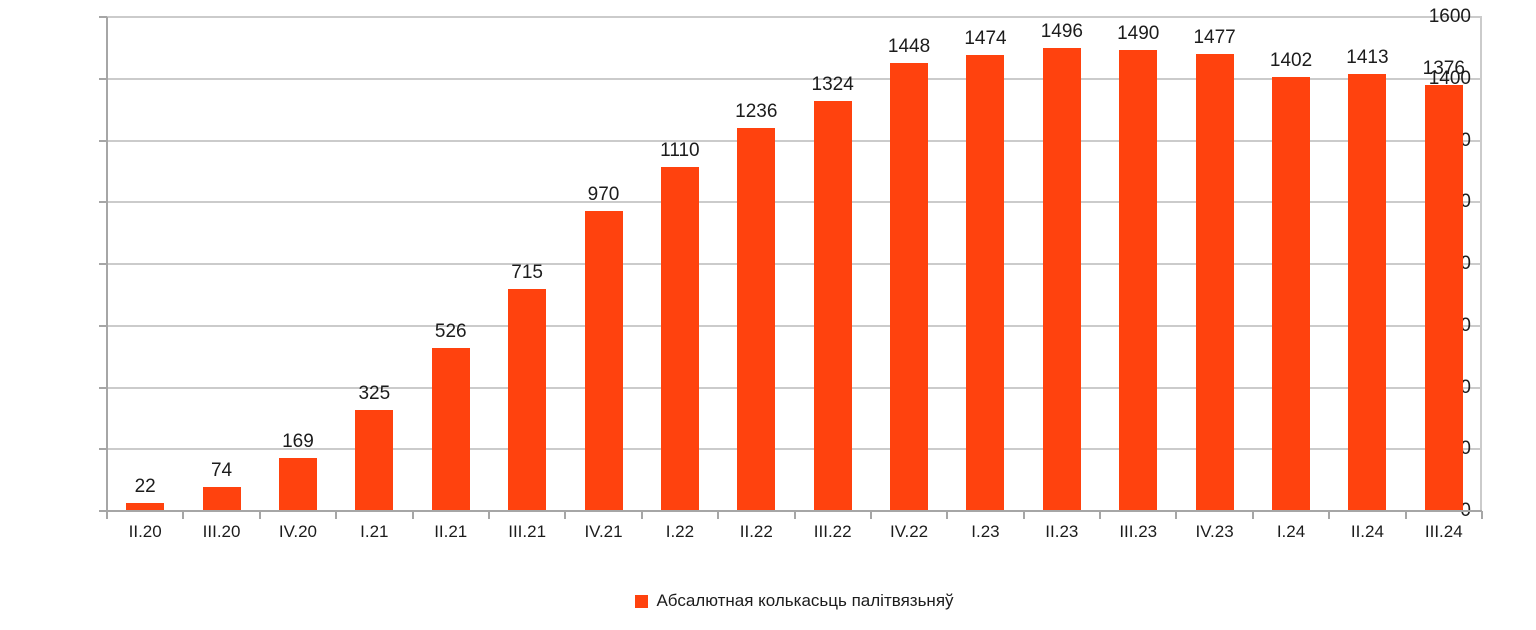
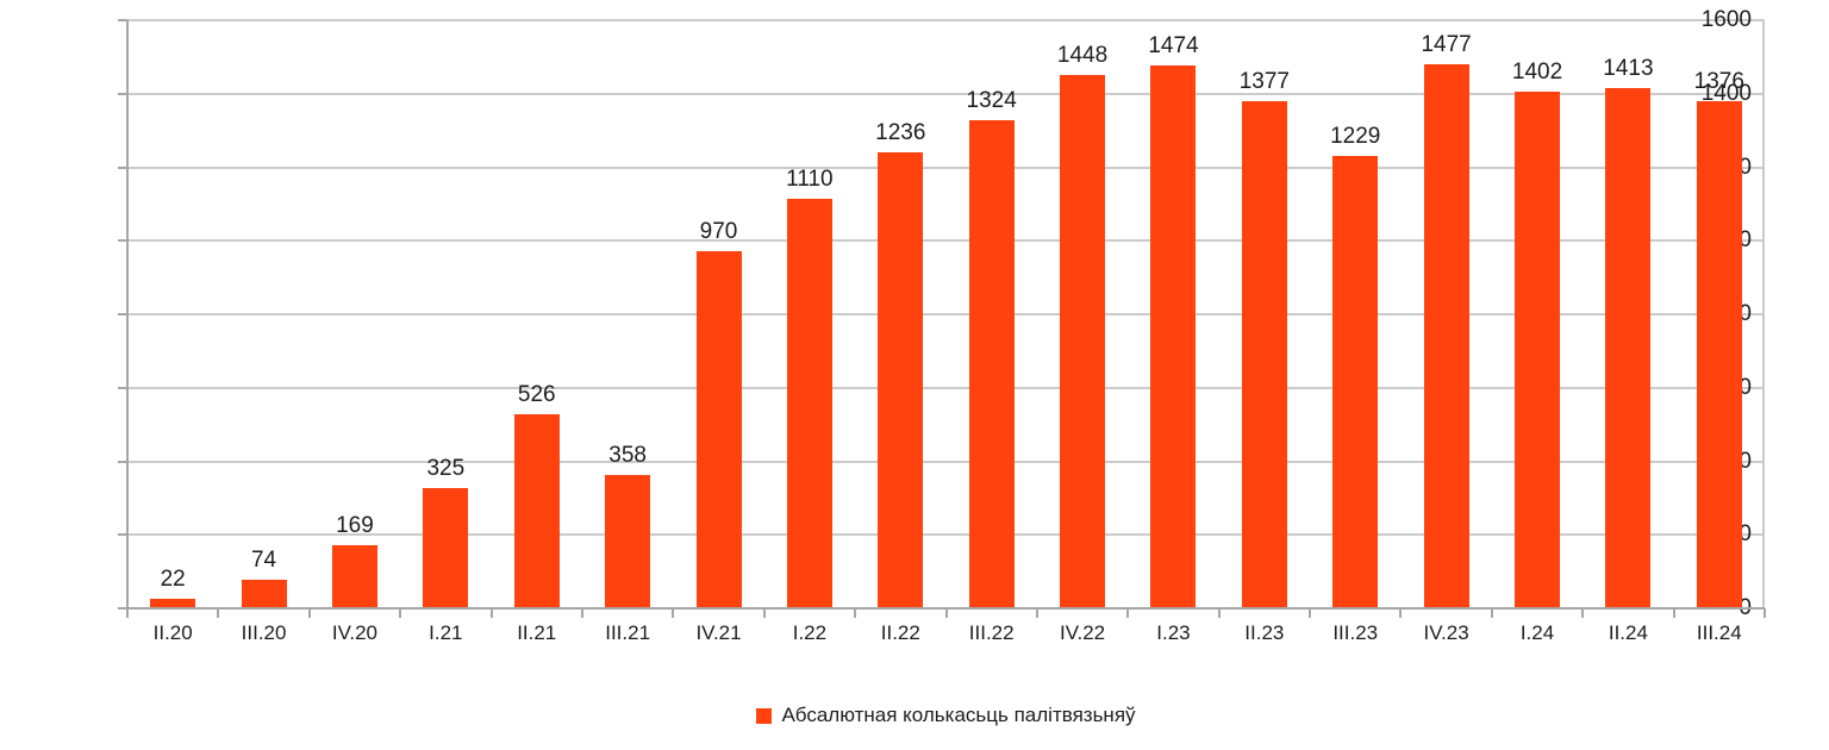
III.21: 715 -> 358
II.23: 1496 -> 1377
III.23: 1490 -> 1229
